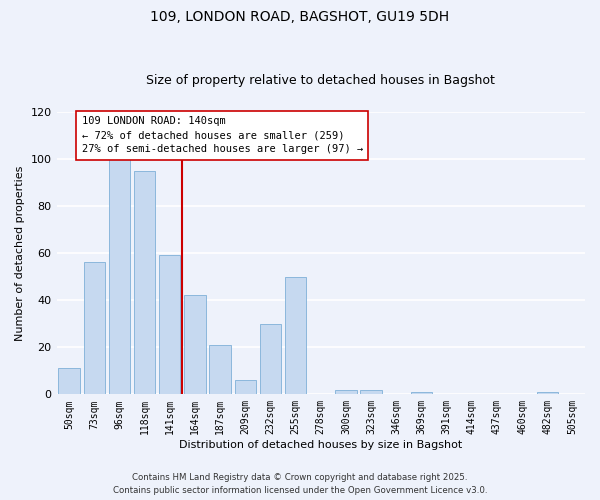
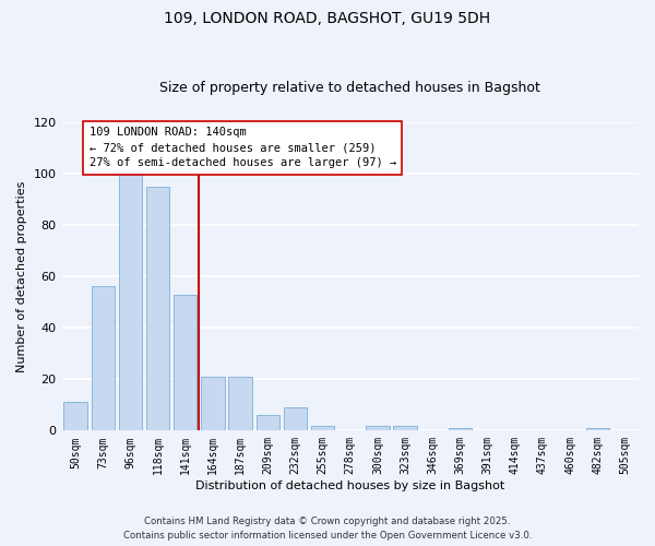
141sqm: 59 -> 53
164sqm: 42 -> 21
232sqm: 30 -> 9
255sqm: 50 -> 2
